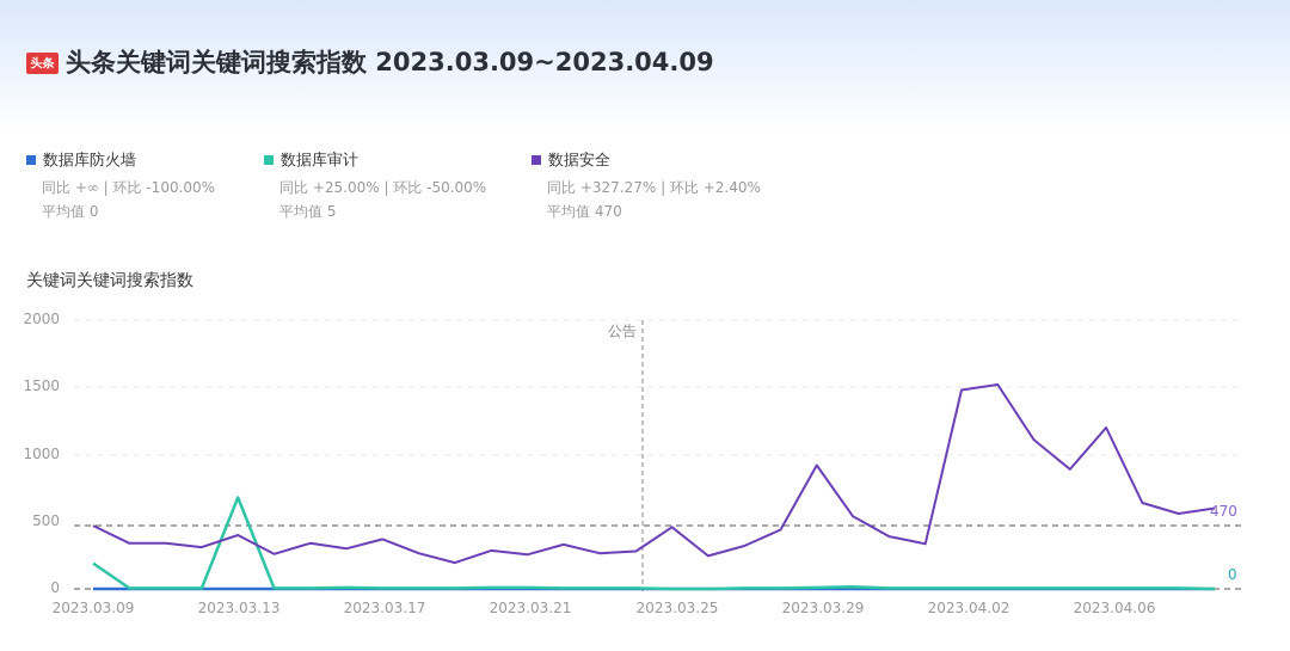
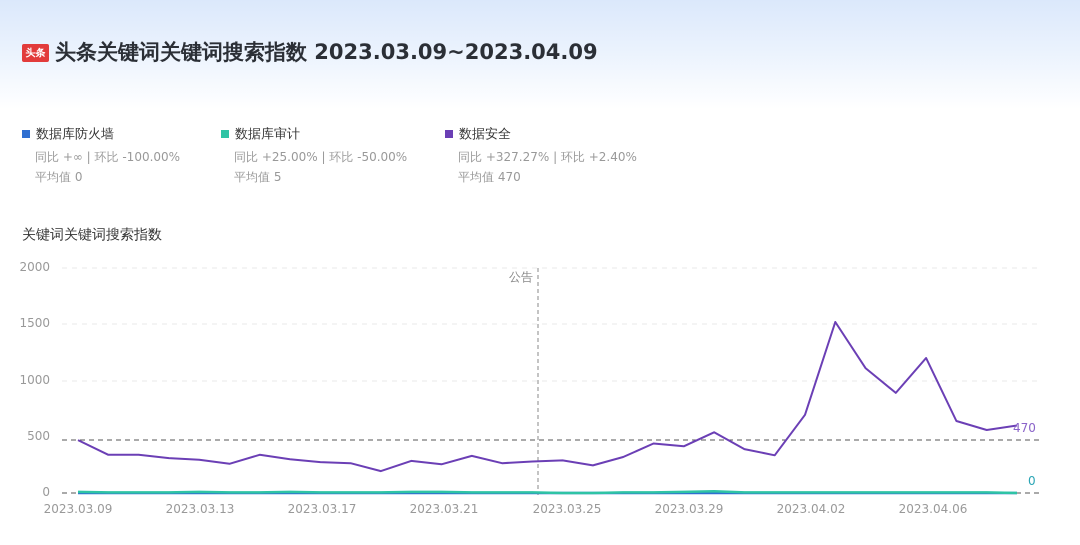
数据库审计/2023.03.09: 190 -> 10
数据库审计/2023.03.13: 680 -> 10
数据安全/2023.03.13: 400 -> 300
数据安全/2023.03.17: 370 -> 280
数据安全/2023.03.25: 460 -> 290
数据安全/2023.03.29: 920 -> 420
数据安全/2023.04.02: 1480 -> 700
